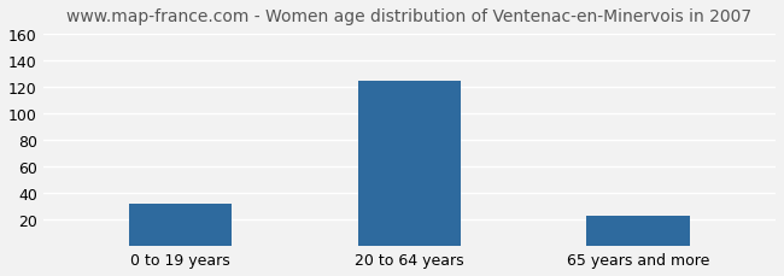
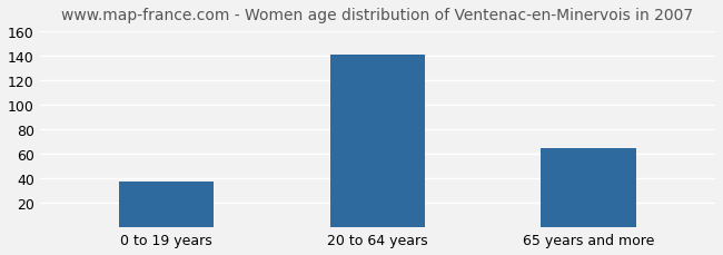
0 to 19 years: 32 -> 37
20 to 64 years: 125 -> 141
65 years and more: 23 -> 65
